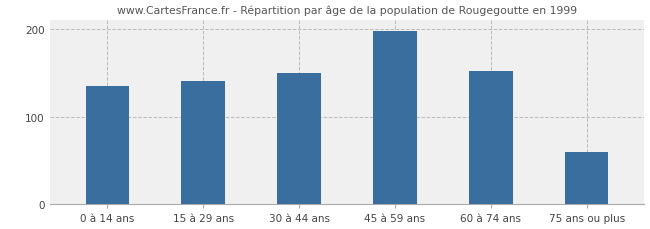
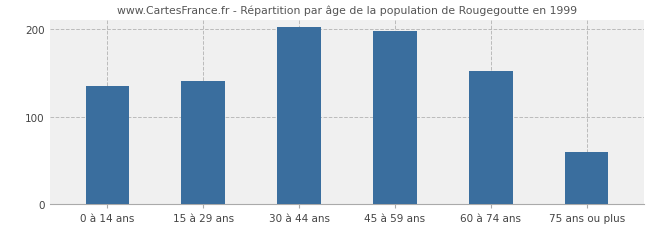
30 à 44 ans: 150 -> 202
